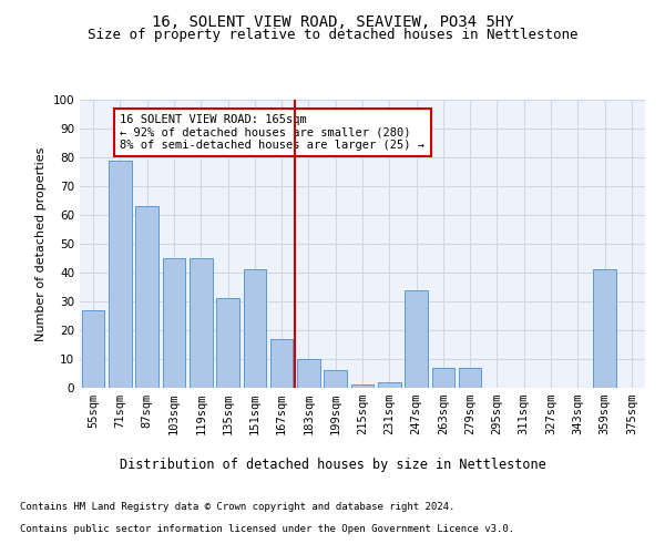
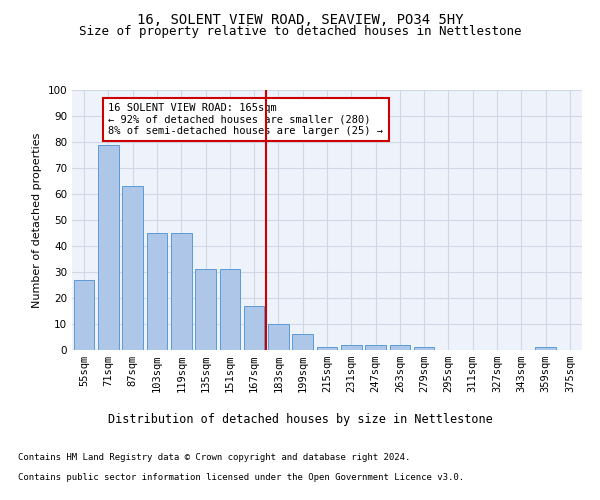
151sqm: 41 -> 31
247sqm: 34 -> 2
263sqm: 7 -> 2
279sqm: 7 -> 1
359sqm: 41 -> 1
